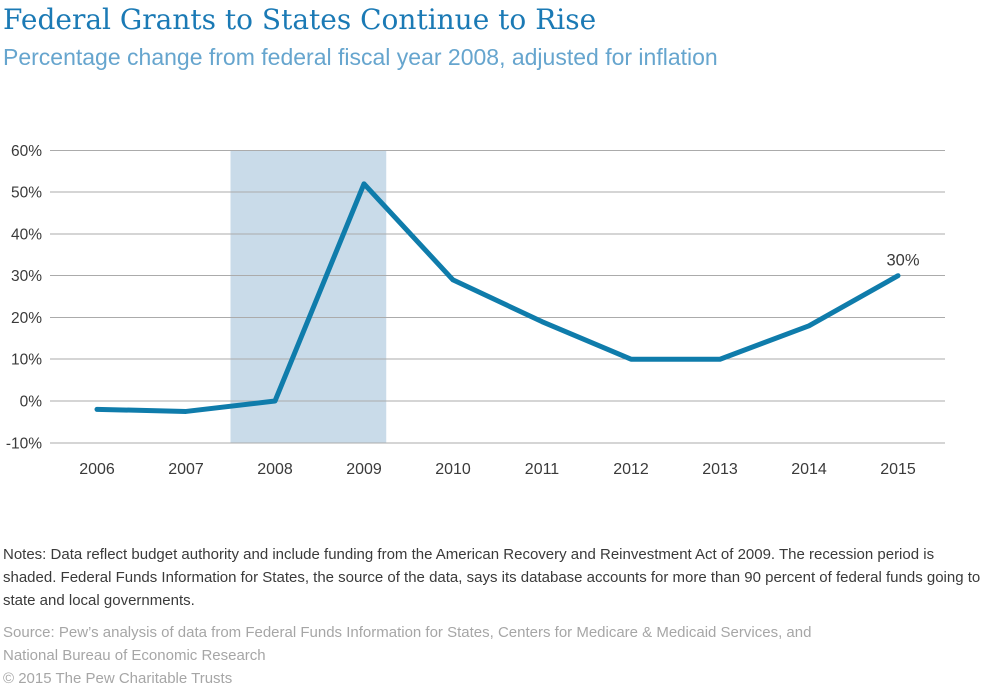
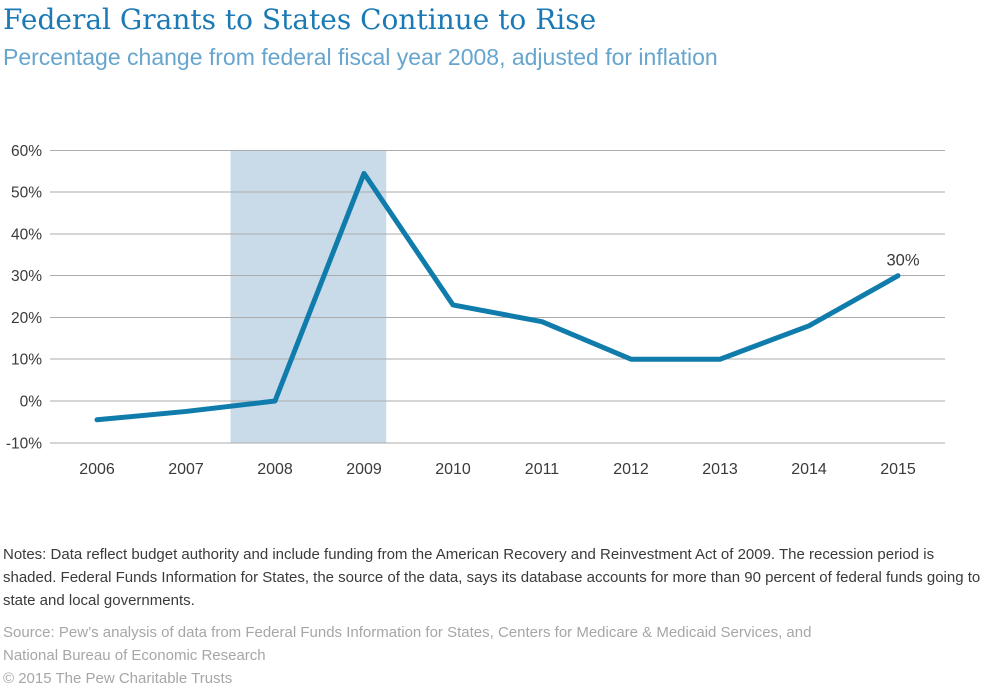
2006: -2% -> -4%
2009: 52% -> 54%
2010: 29% -> 23%
